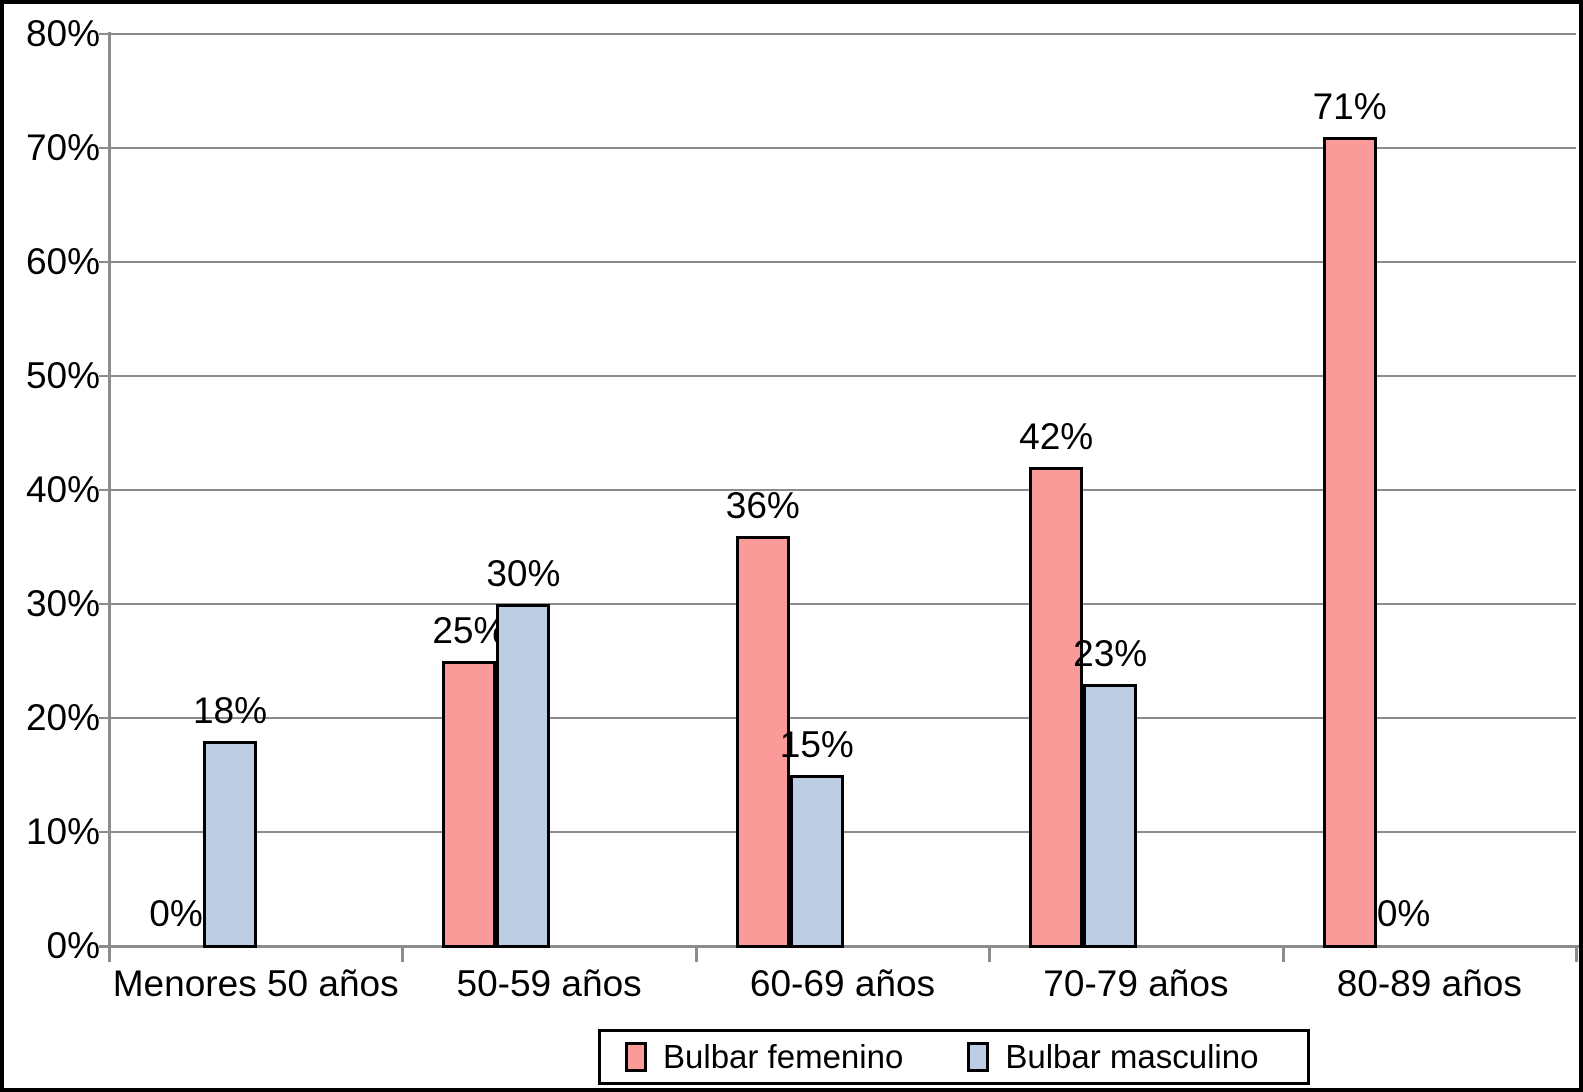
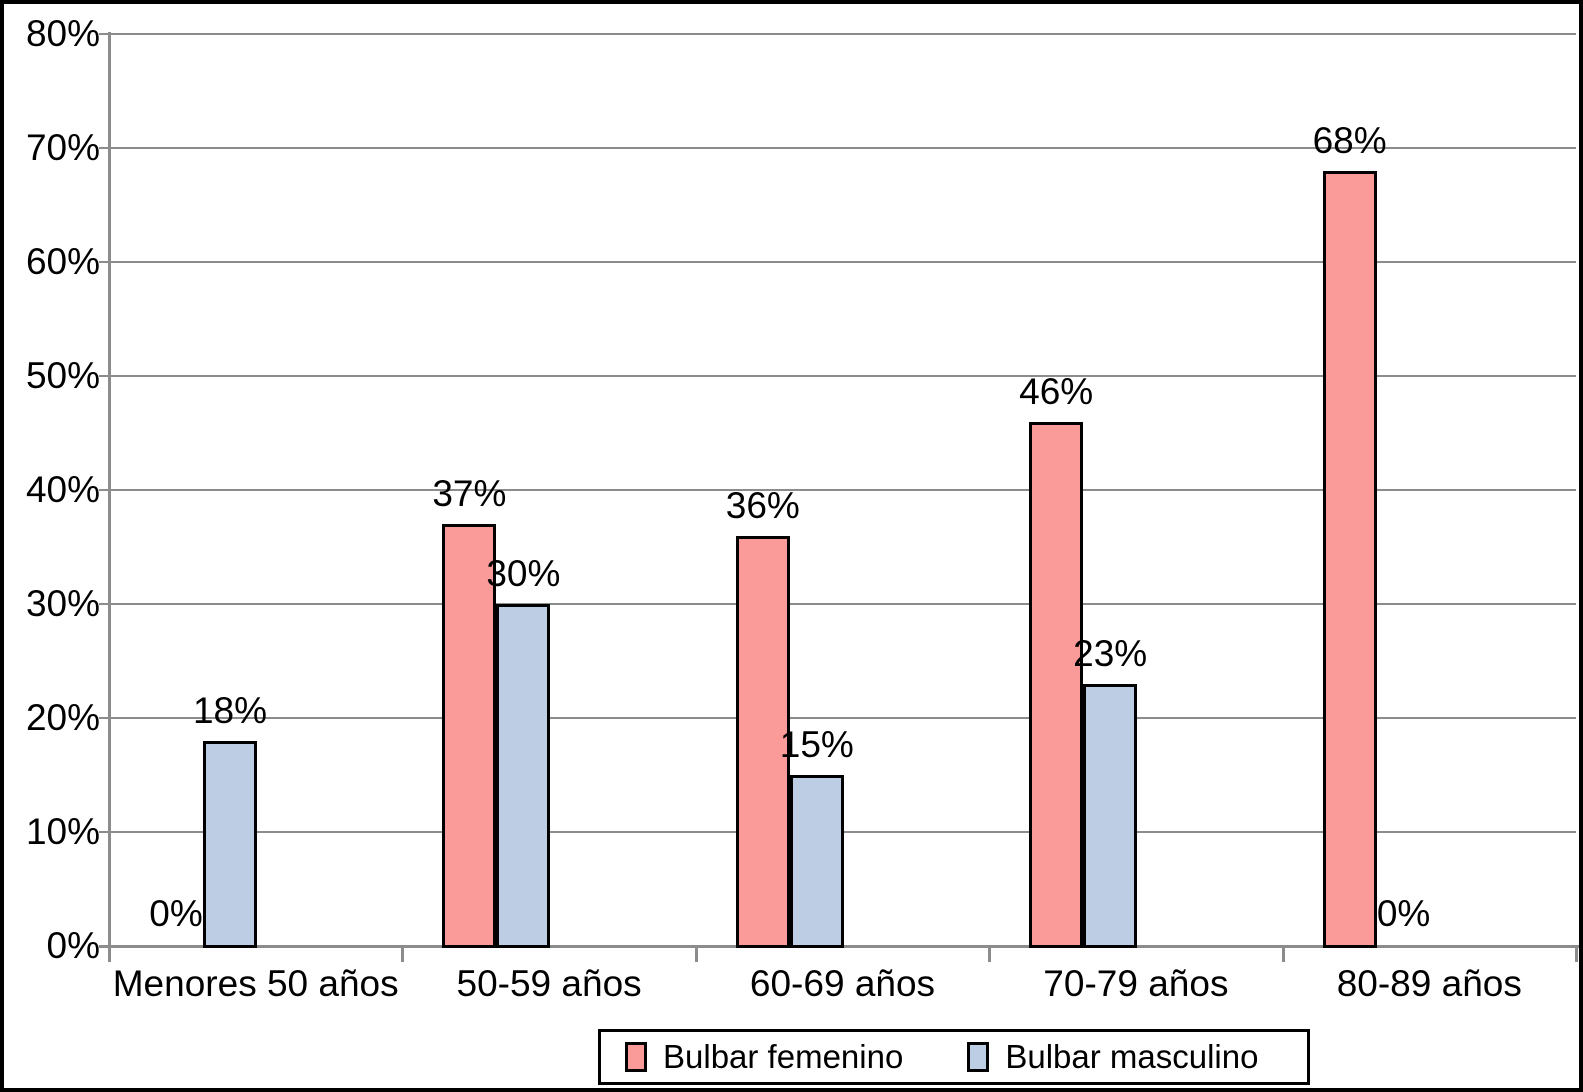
Bulbar femenino/50-59 años: 25% -> 37%
Bulbar femenino/70-79 años: 42% -> 46%
Bulbar femenino/80-89 años: 71% -> 68%
